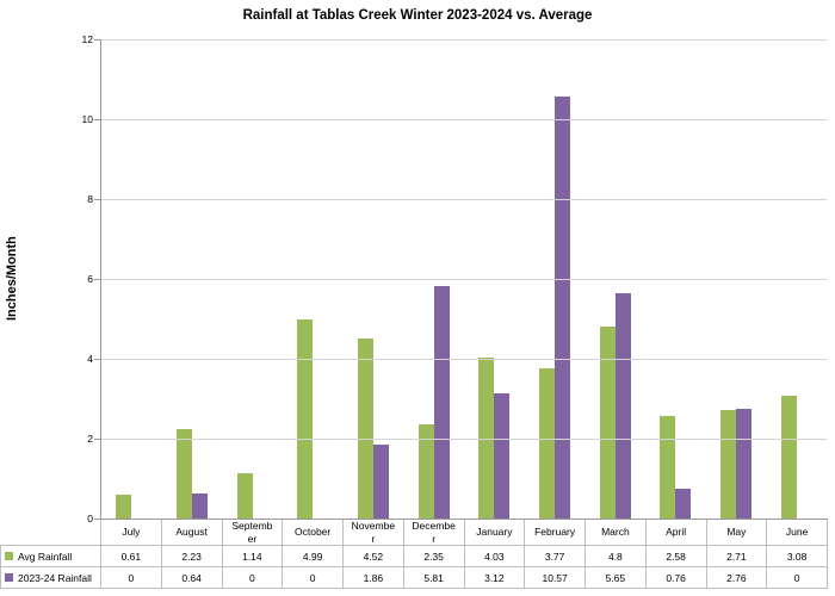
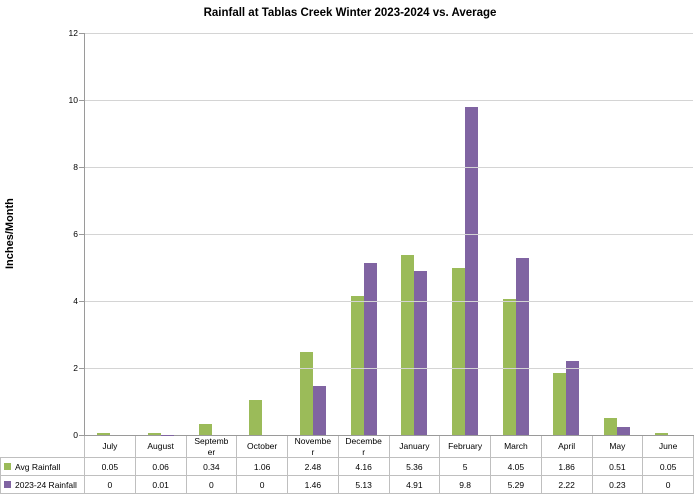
Avg Rainfall/July: 0.61 -> 0.05
Avg Rainfall/August: 2.23 -> 0.06
2023-24 Rainfall/August: 0.64 -> 0.01
Avg Rainfall/September: 1.14 -> 0.34
Avg Rainfall/October: 4.99 -> 1.06
Avg Rainfall/November: 4.52 -> 2.48
2023-24 Rainfall/November: 1.86 -> 1.46
Avg Rainfall/December: 2.35 -> 4.16
2023-24 Rainfall/December: 5.81 -> 5.13
Avg Rainfall/January: 4.03 -> 5.36
2023-24 Rainfall/January: 3.12 -> 4.91
Avg Rainfall/February: 3.77 -> 5
2023-24 Rainfall/February: 10.57 -> 9.8
Avg Rainfall/March: 4.8 -> 4.05
2023-24 Rainfall/March: 5.65 -> 5.29
Avg Rainfall/April: 2.58 -> 1.86
2023-24 Rainfall/April: 0.76 -> 2.22
Avg Rainfall/May: 2.71 -> 0.51
2023-24 Rainfall/May: 2.76 -> 0.23
Avg Rainfall/June: 3.08 -> 0.05
